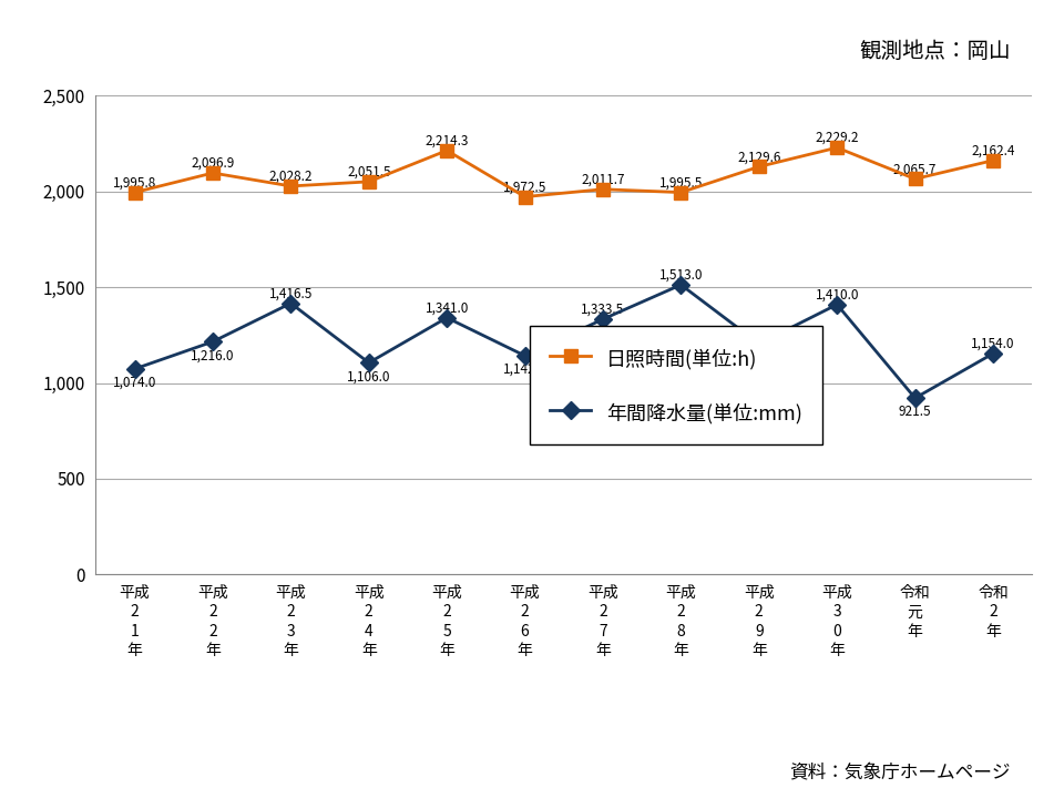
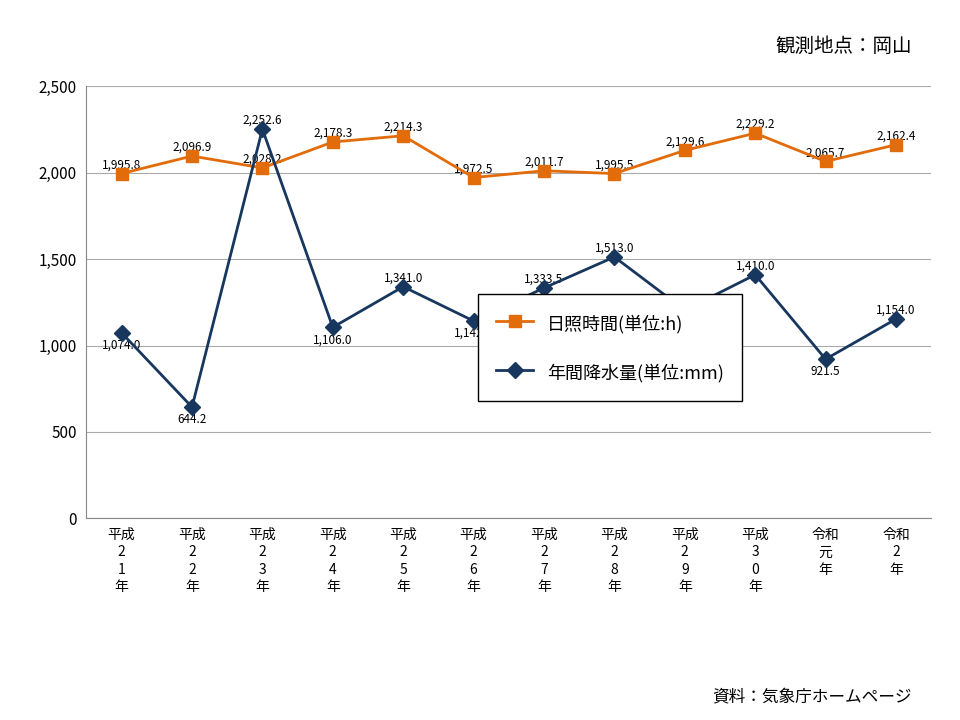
年間降水量(単位:mm)/平成 2 2 年: 1,216.0 -> 644.2
年間降水量(単位:mm)/平成 2 3 年: 1,416.5 -> 2,252.6
日照時間(単位:h)/平成 2 4 年: 2,051.5 -> 2,178.3
